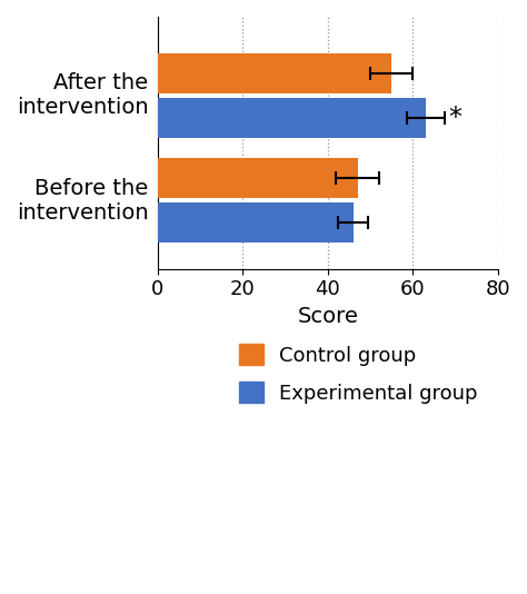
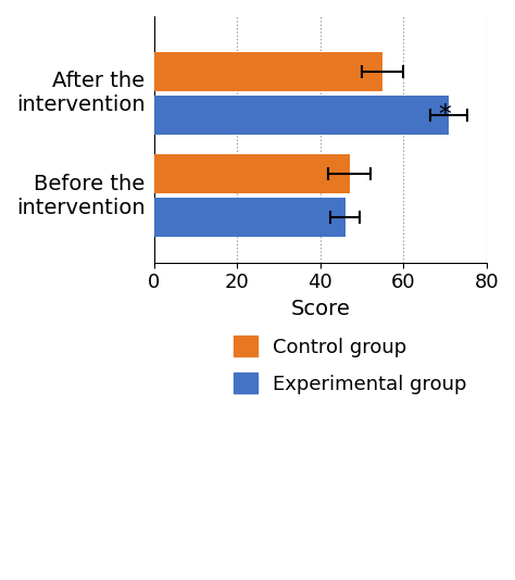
Experimental group/After the intervention: 63 -> 71
